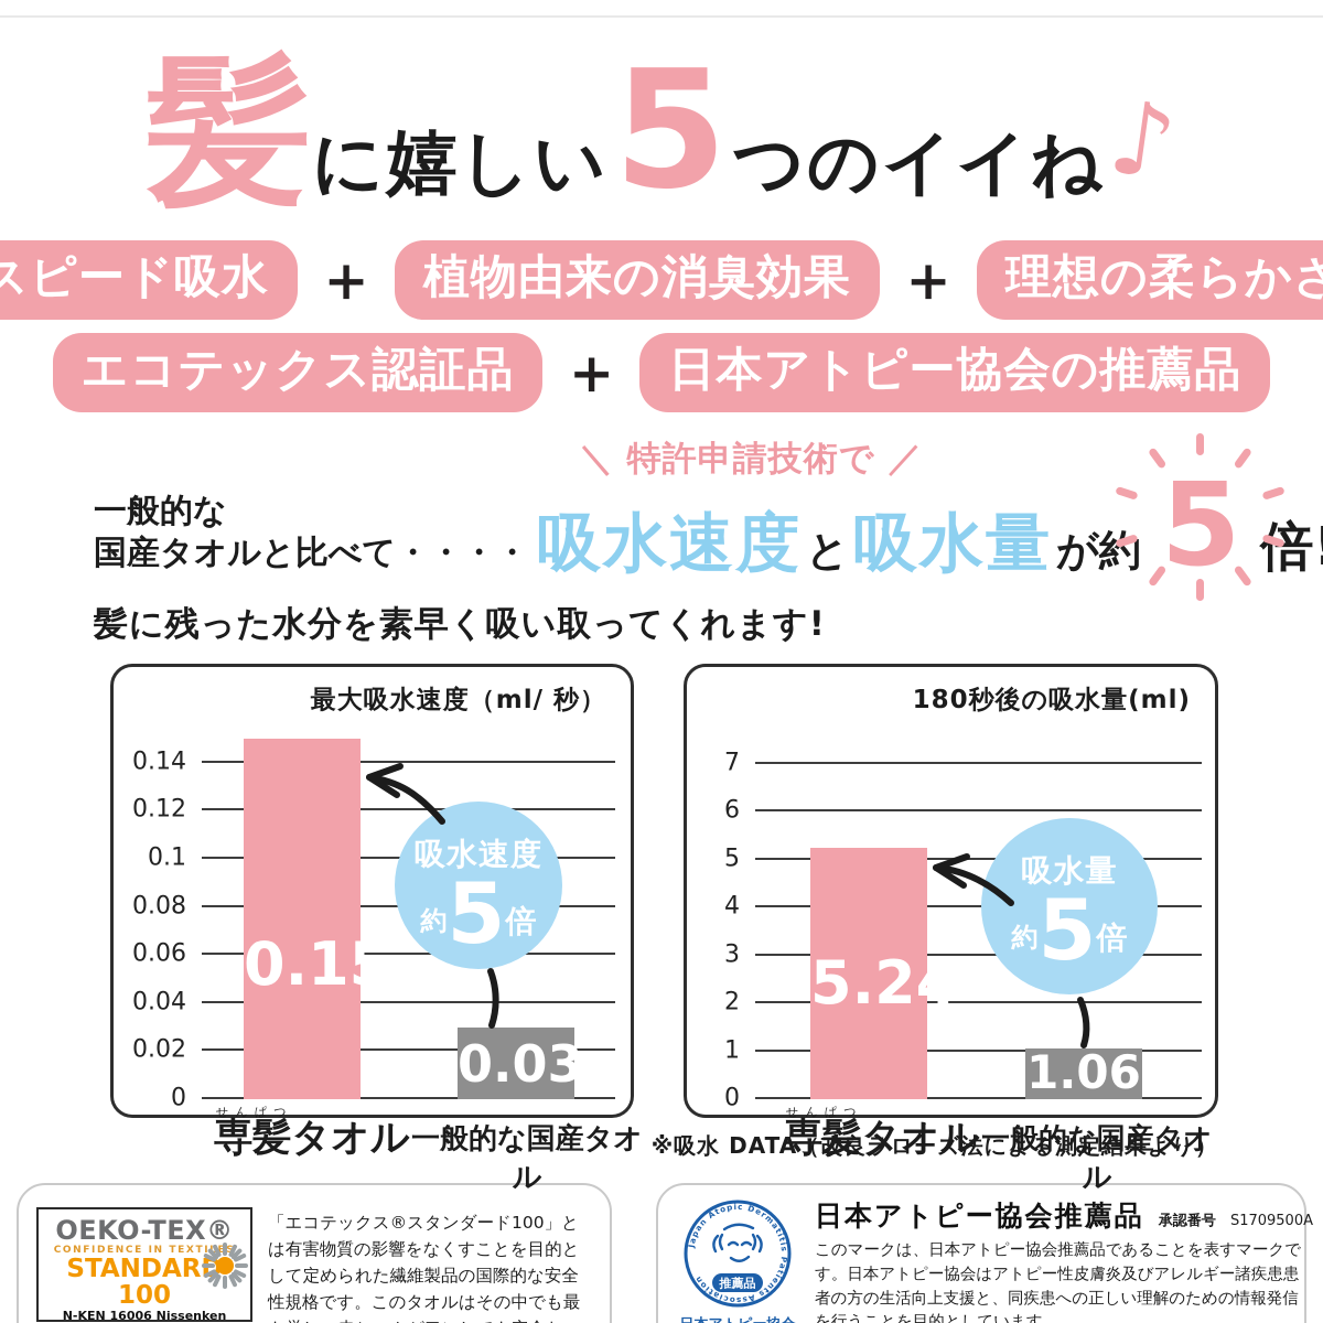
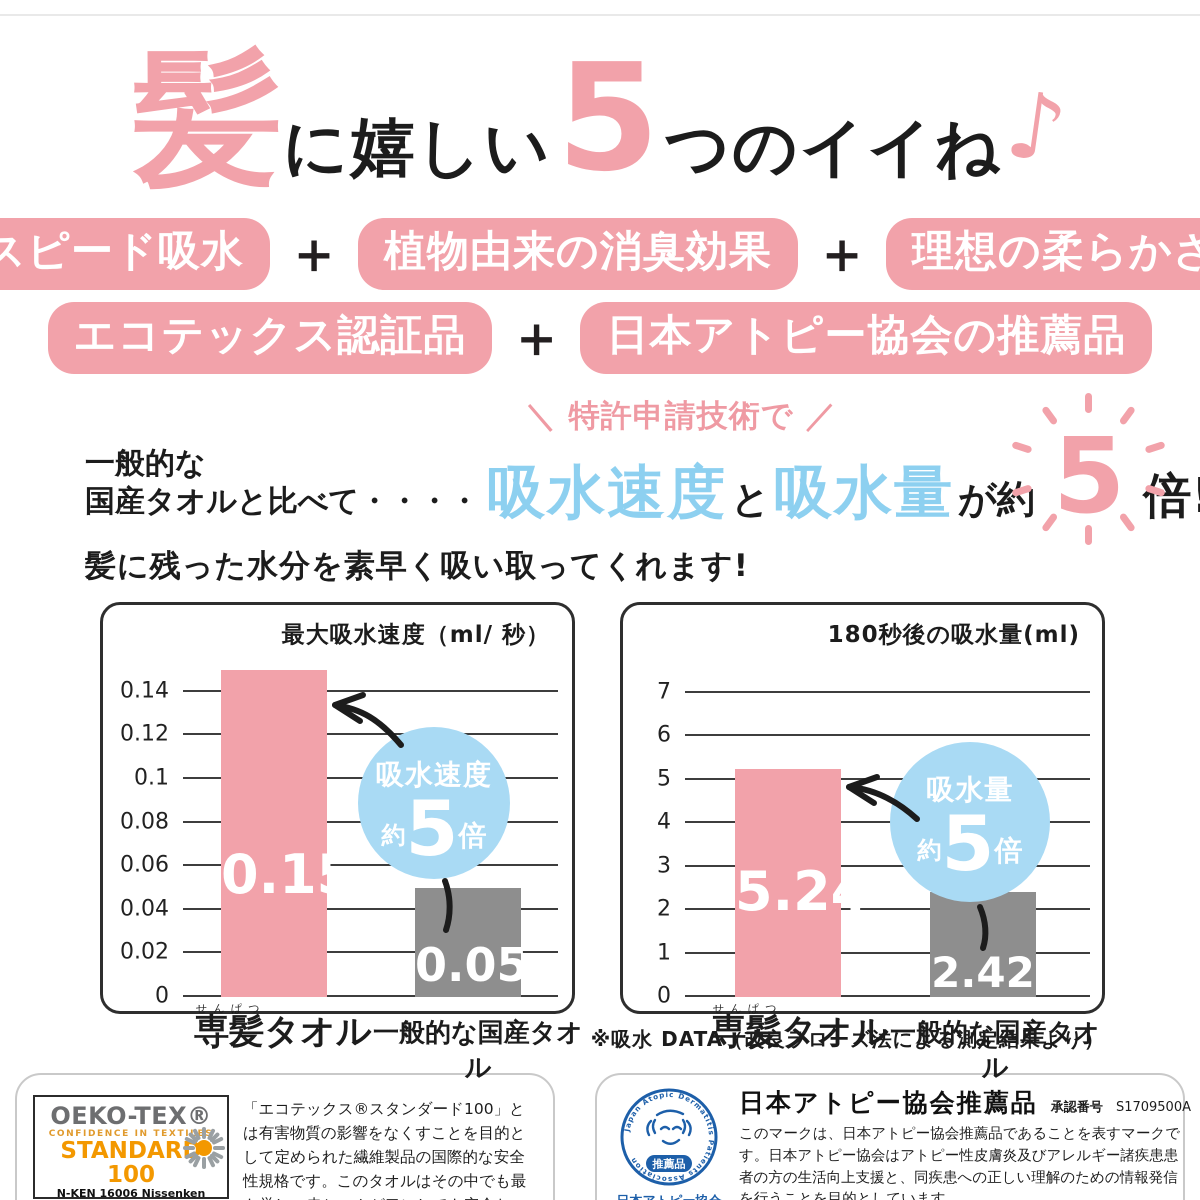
最大吸水速度（ml/ 秒）/一般的な国産タオル: 0.03 -> 0.05
180秒後の吸水量(ml)/一般的な国産タオル: 1.06 -> 2.42
